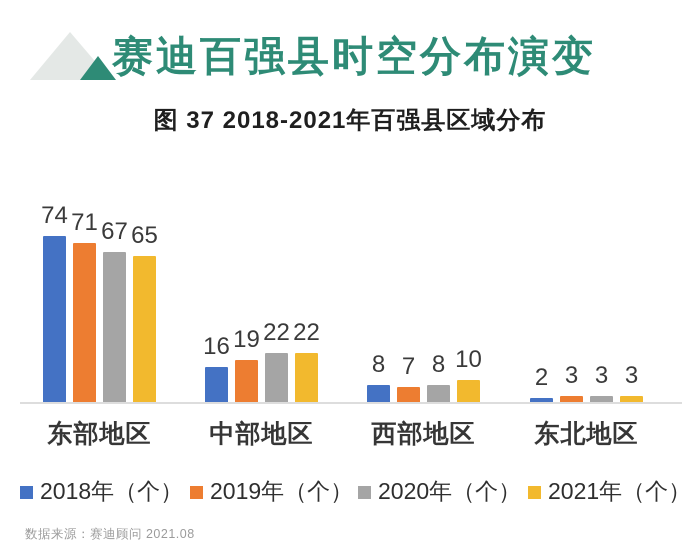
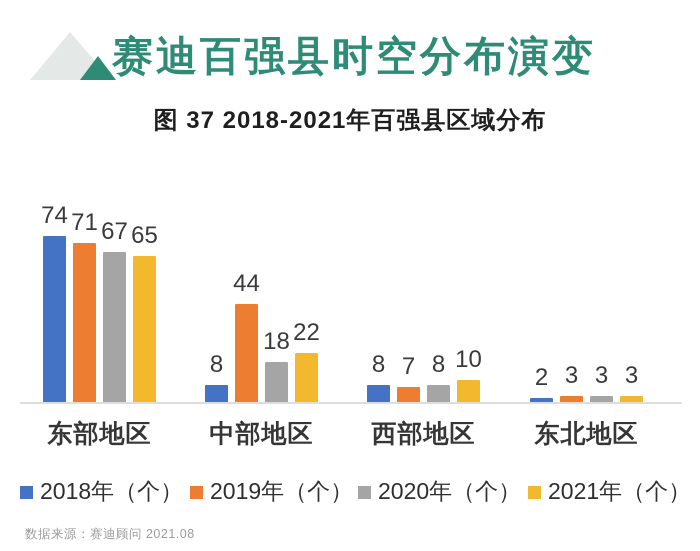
2018年（个）/中部地区: 16 -> 8
2019年（个）/中部地区: 19 -> 44
2020年（个）/中部地区: 22 -> 18
